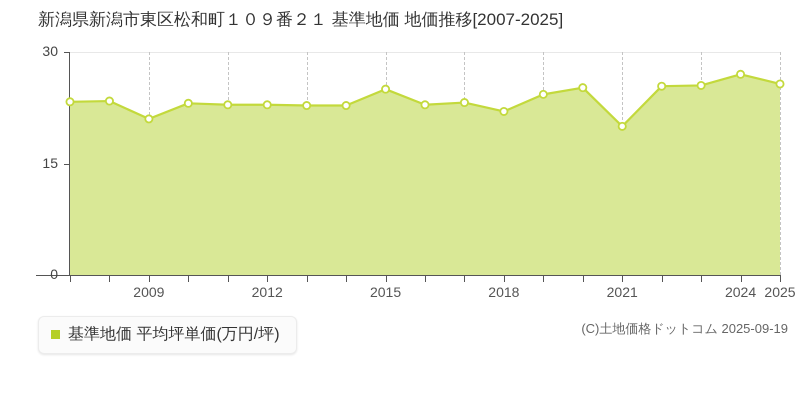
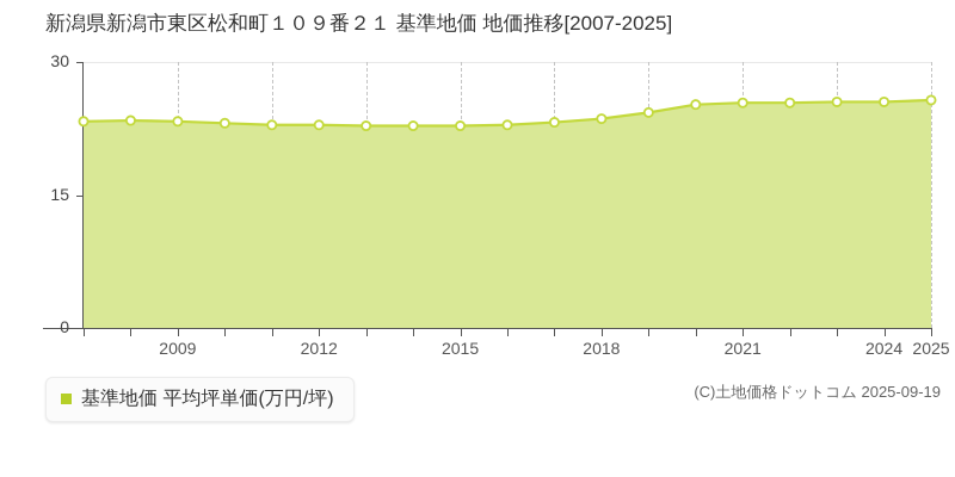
2009: 21 -> 23
2015: 25 -> 23
2018: 22 -> 24
2021: 20 -> 25
2024: 27 -> 26
